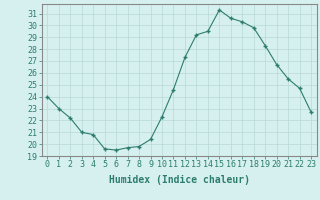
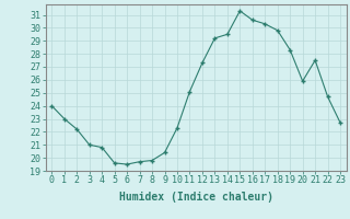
11: 24.6 -> 25.1
20: 26.7 -> 25.9
21: 25.5 -> 27.5
